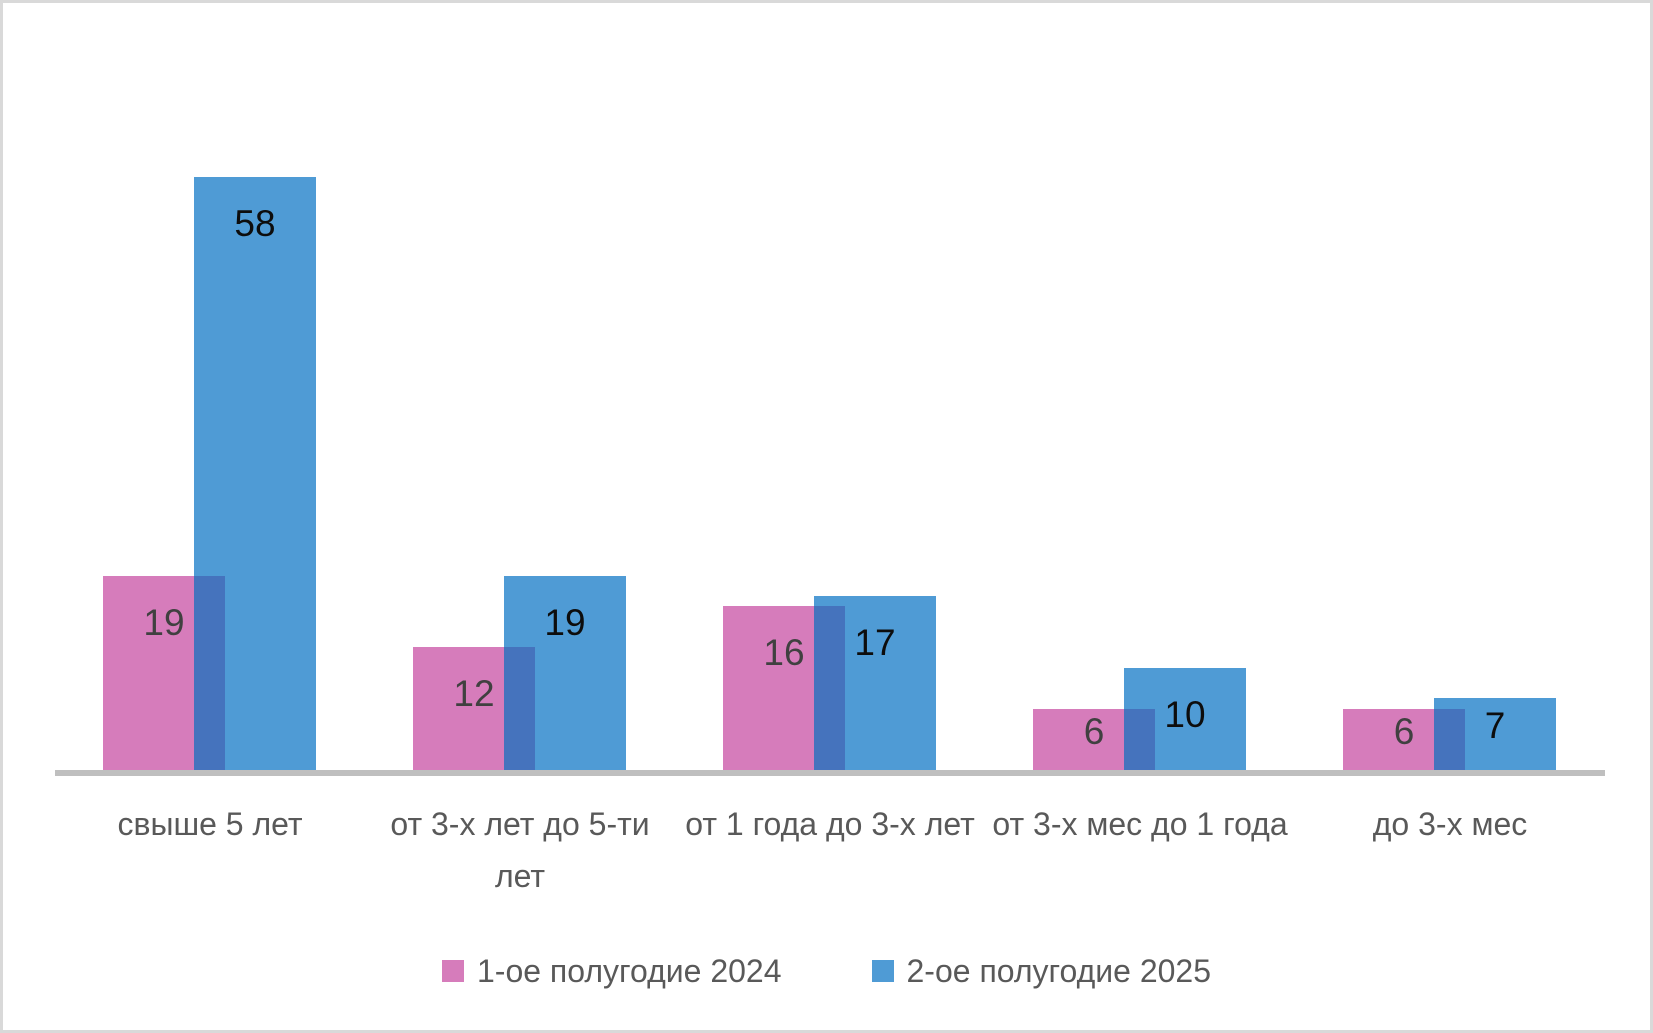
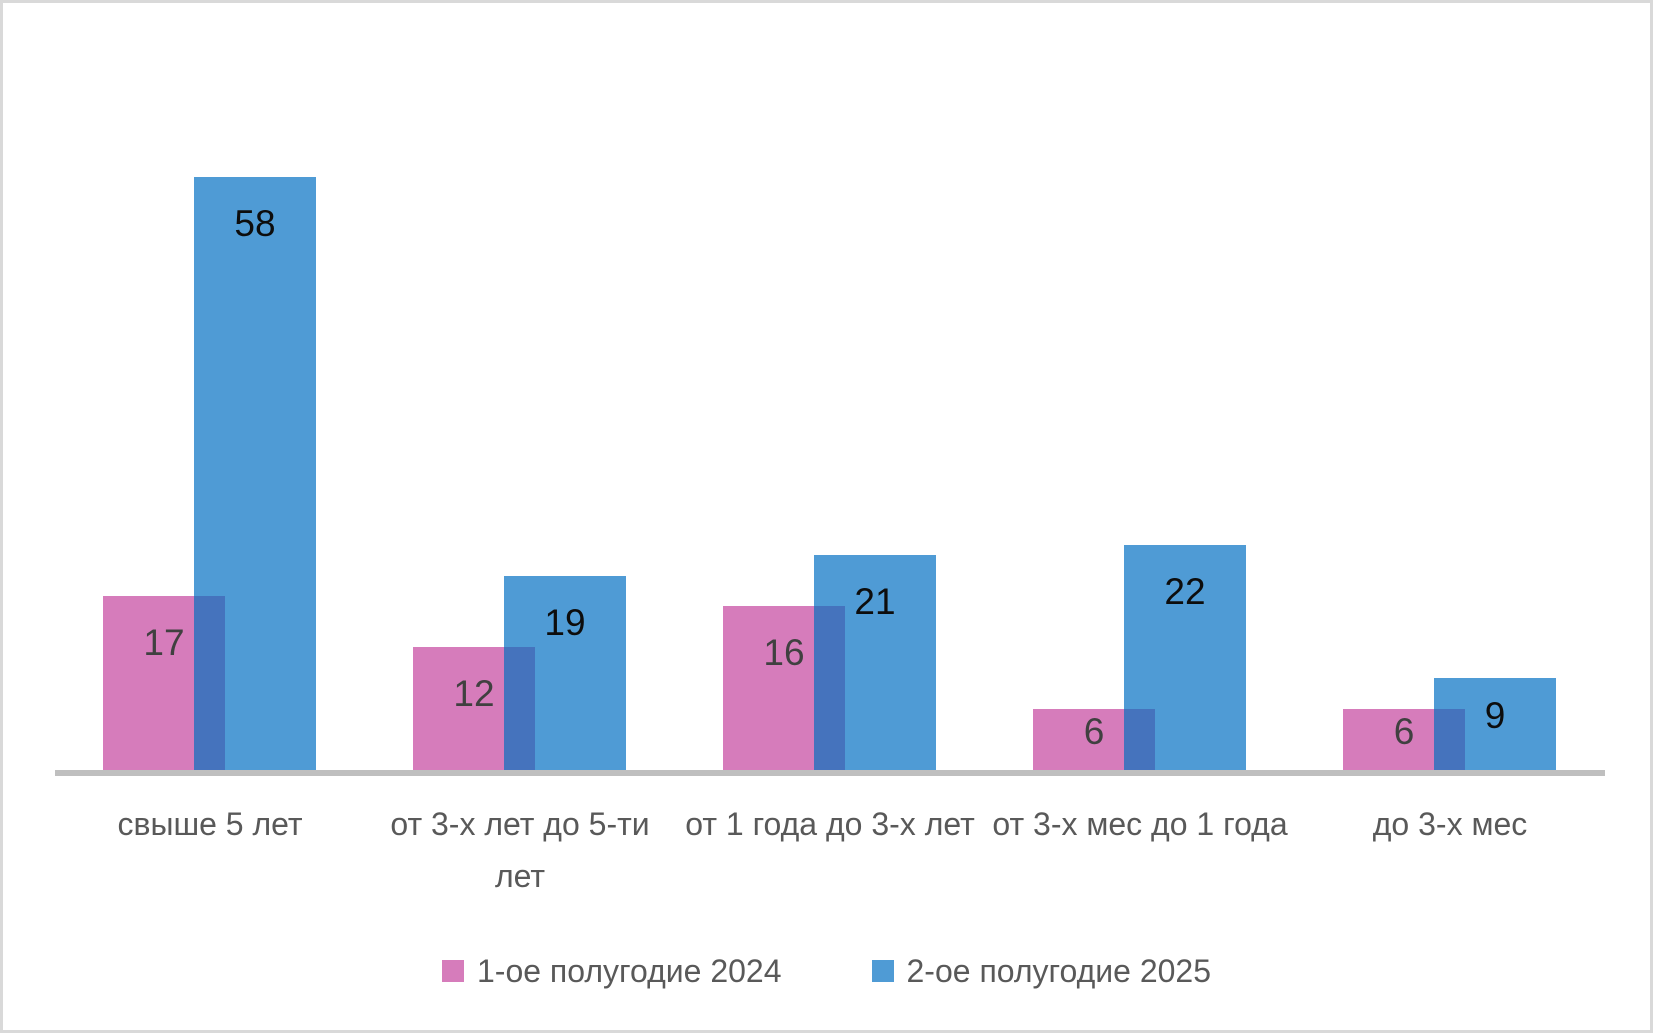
1-ое полугодие 2024/свыше 5 лет: 19 -> 17
2-ое полугодие 2025/от 1 года до 3-х лет: 17 -> 21
2-ое полугодие 2025/от 3-х мес до 1 года: 10 -> 22
2-ое полугодие 2025/до 3-х мес: 7 -> 9
